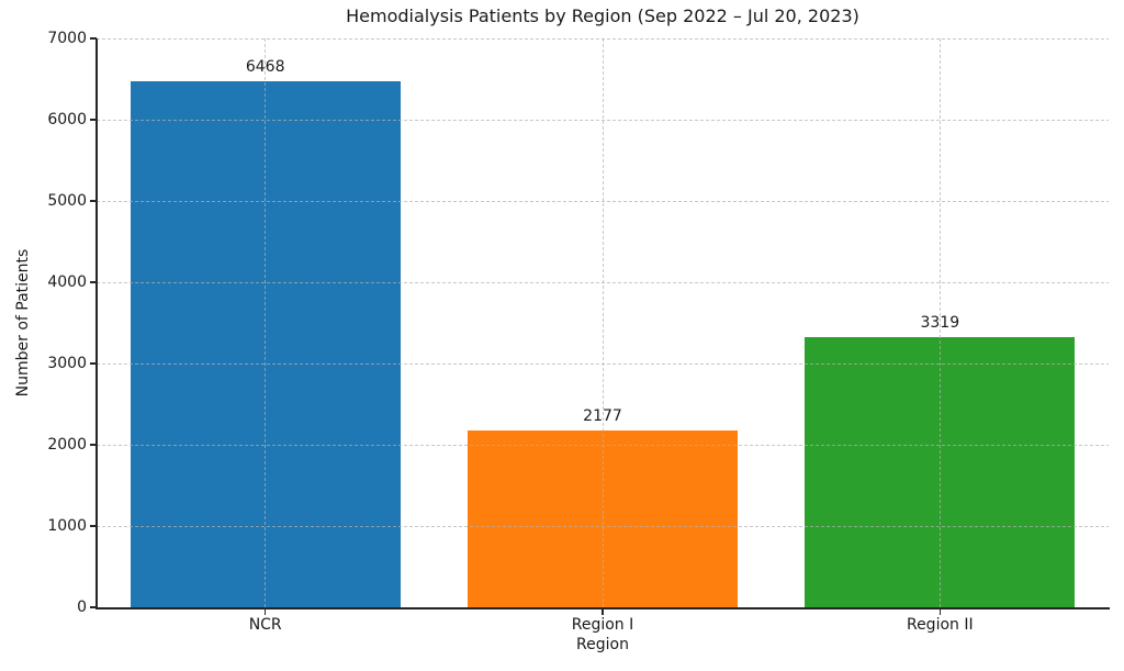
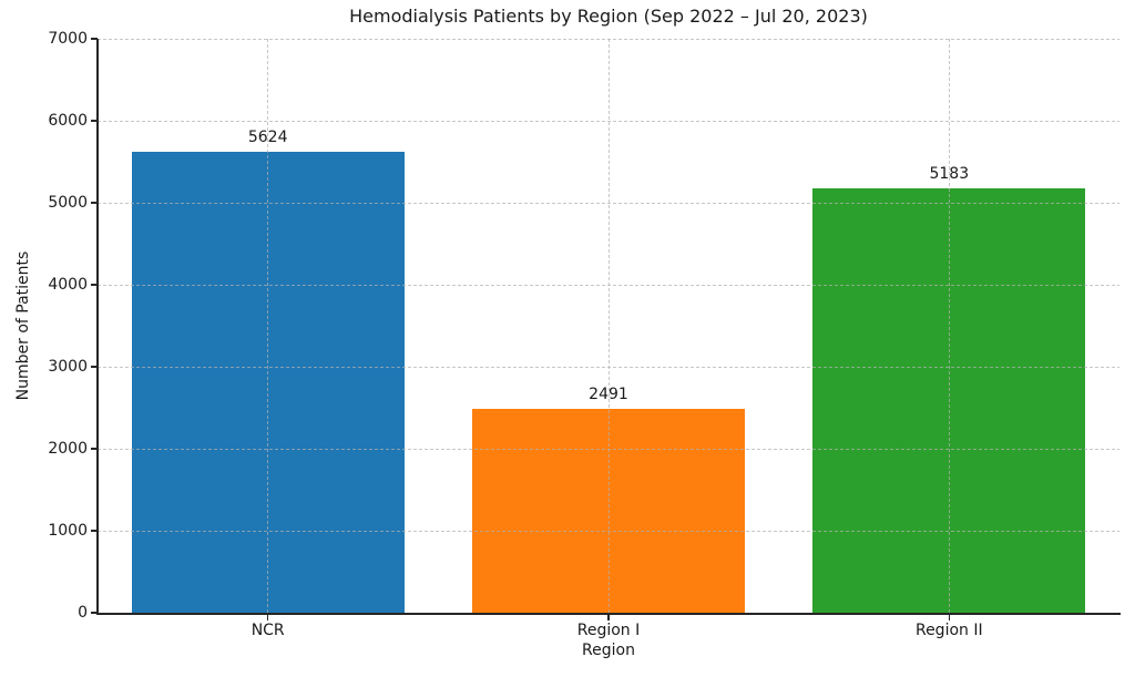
NCR: 6468 -> 5624
Region I: 2177 -> 2491
Region II: 3319 -> 5183
